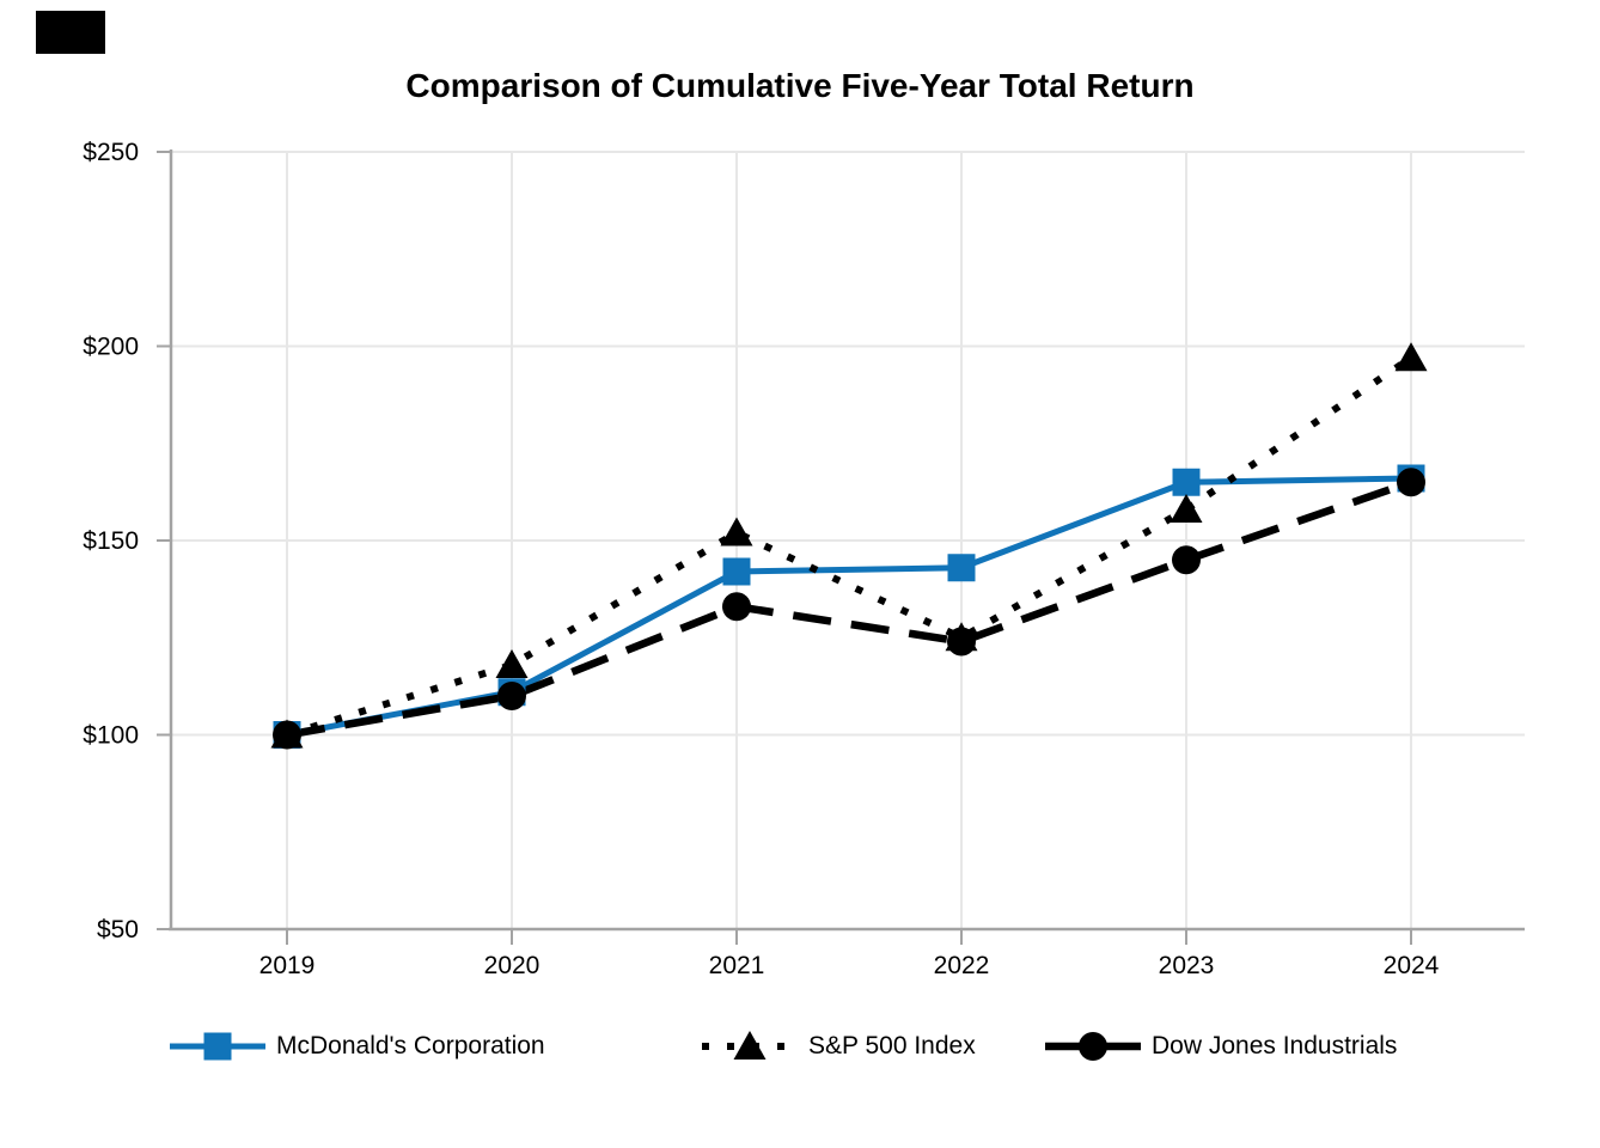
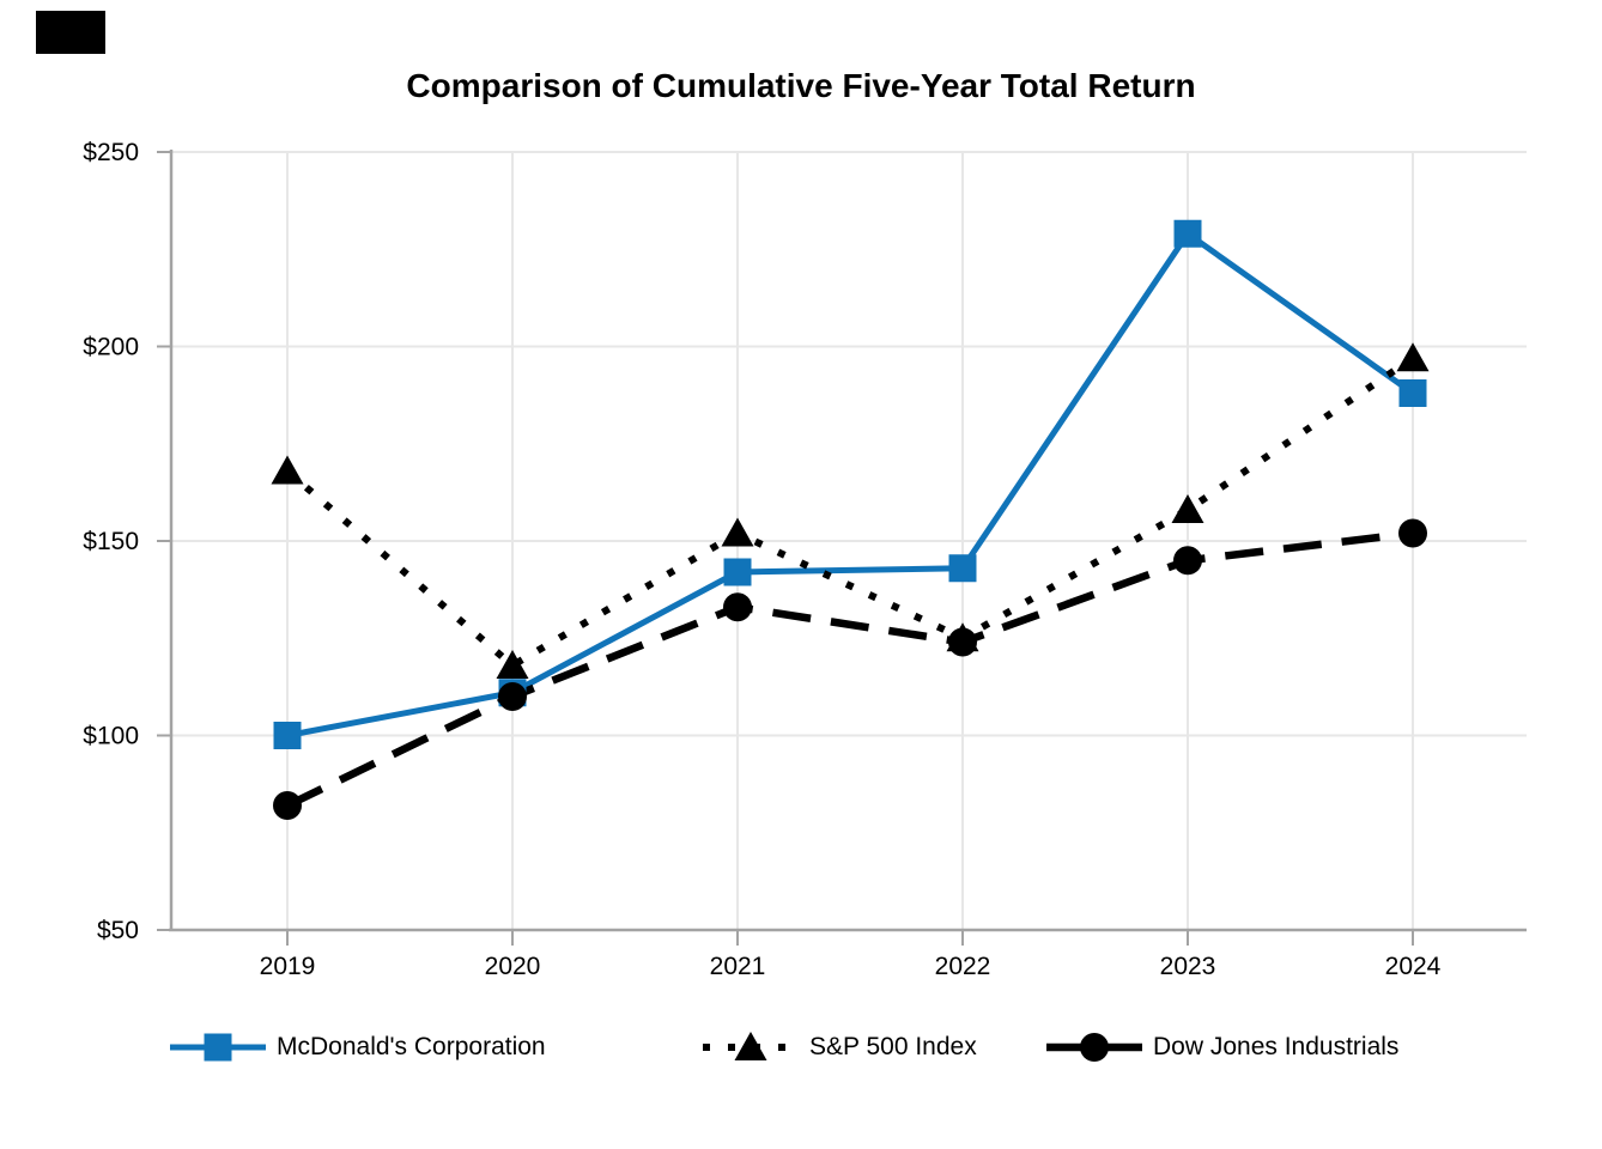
S&P 500 Index/2019: $100 -> $168
Dow Jones Industrials/2019: $100 -> $82
McDonald's Corporation/2023: $165 -> $229
McDonald's Corporation/2024: $166 -> $188
Dow Jones Industrials/2024: $165 -> $152
